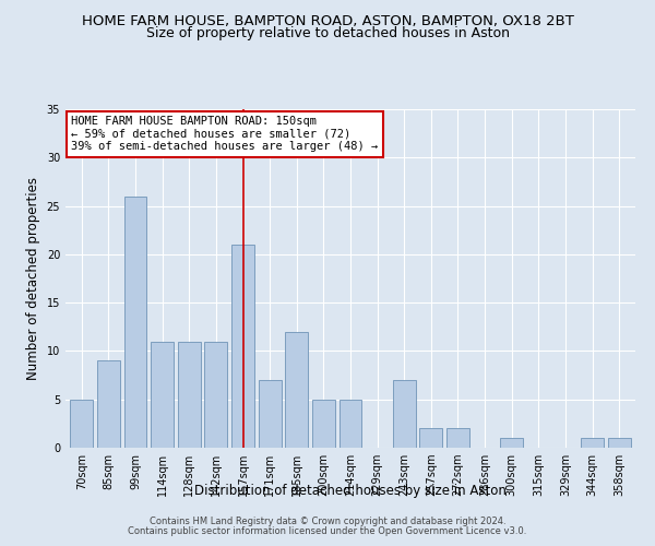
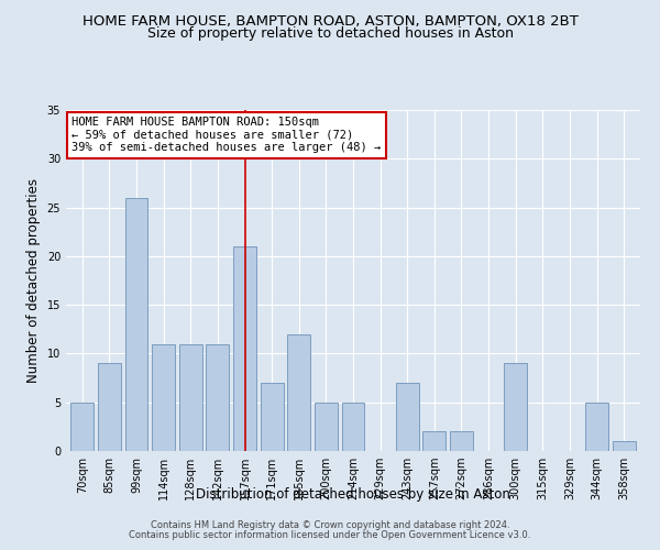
300sqm: 1 -> 9
344sqm: 1 -> 5
